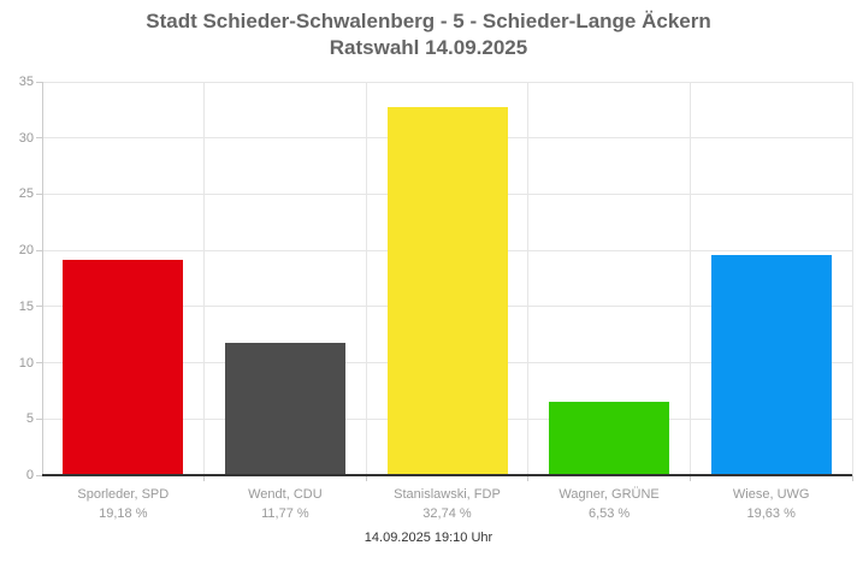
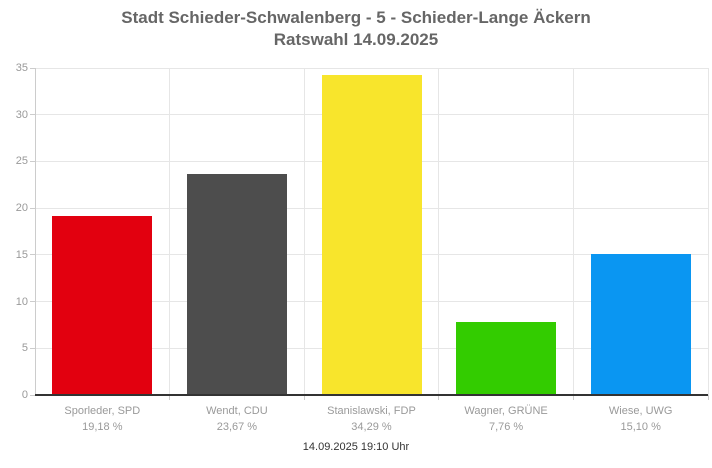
Wendt, CDU: 11,77 -> 23,67
Stanislawski, FDP: 32,74 -> 34,29
Wagner, GRÜNE: 6,53 -> 7,76
Wiese, UWG: 19,63 -> 15,10
